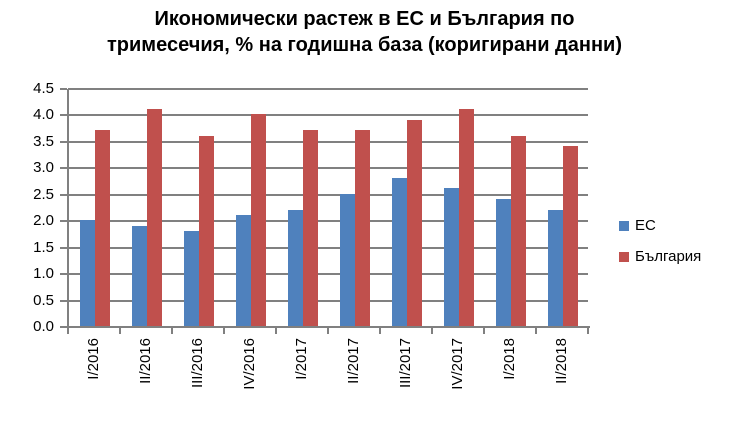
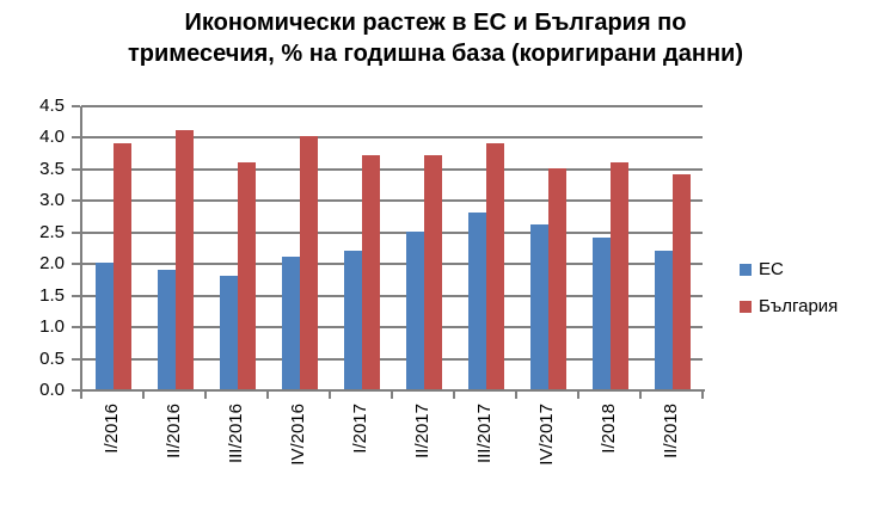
България/I/2016: 3.7 -> 3.9
България/IV/2017: 4.1 -> 3.5
